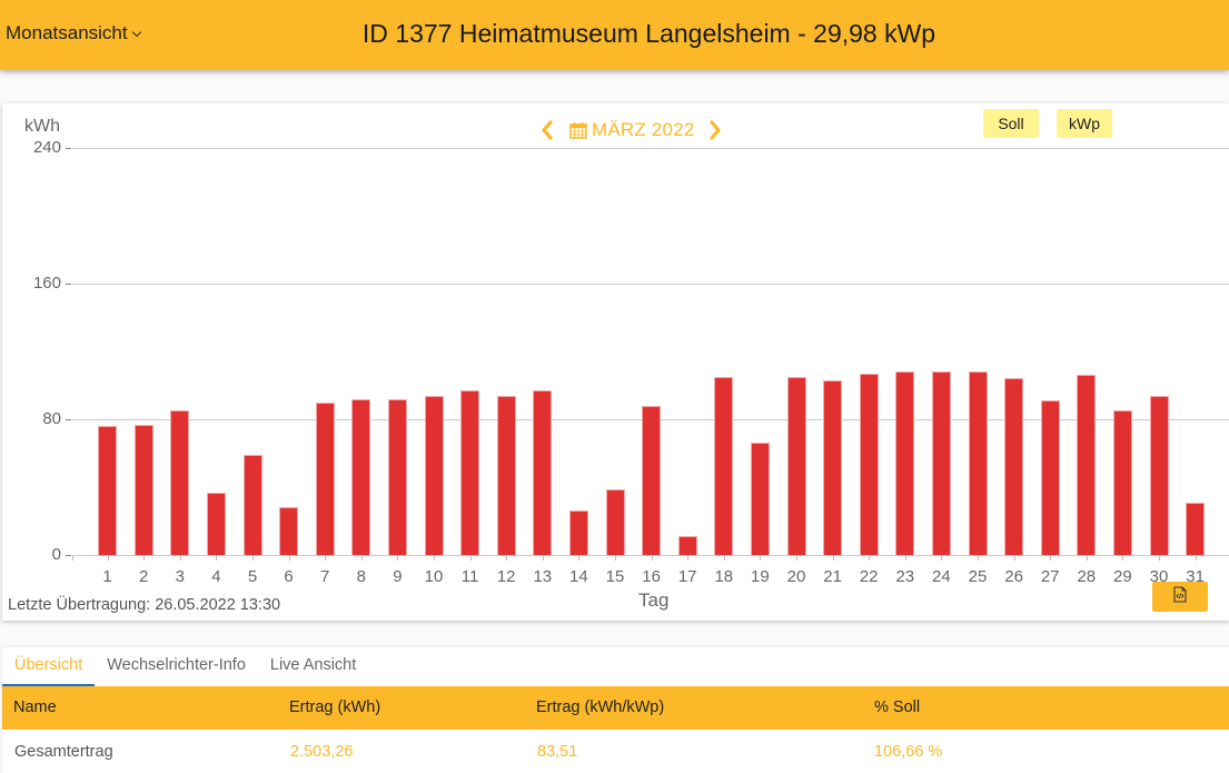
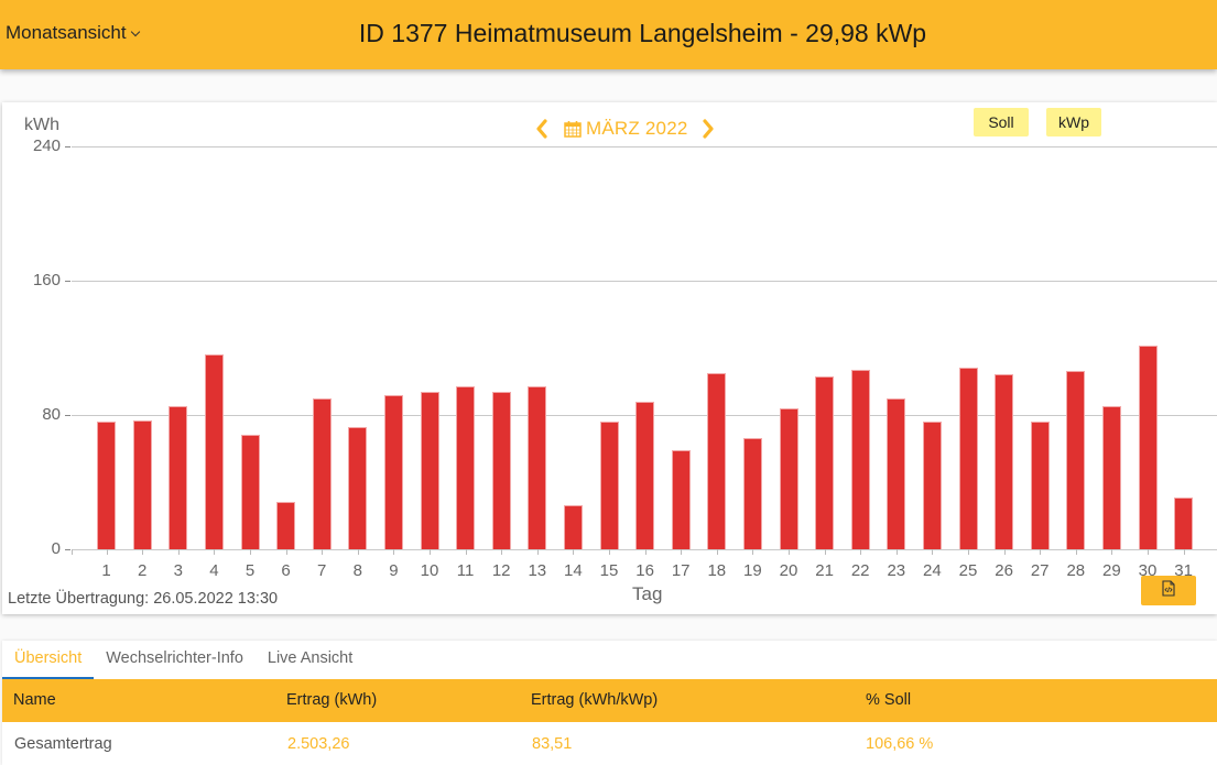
4: 37 -> 116
5: 59 -> 68
8: 92 -> 73
15: 39 -> 76
17: 11 -> 59
20: 105 -> 84
23: 108 -> 90
24: 108 -> 76
27: 91 -> 76
30: 94 -> 121
